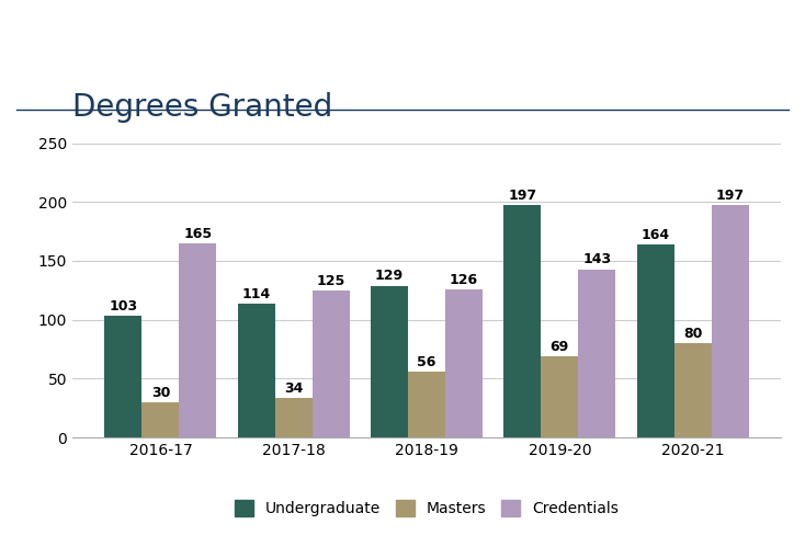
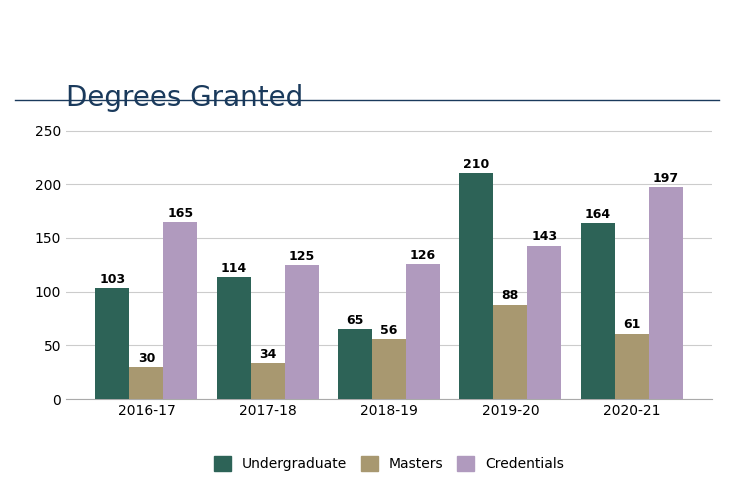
Undergraduate/2018-19: 129 -> 65
Undergraduate/2019-20: 197 -> 210
Masters/2019-20: 69 -> 88
Masters/2020-21: 80 -> 61
